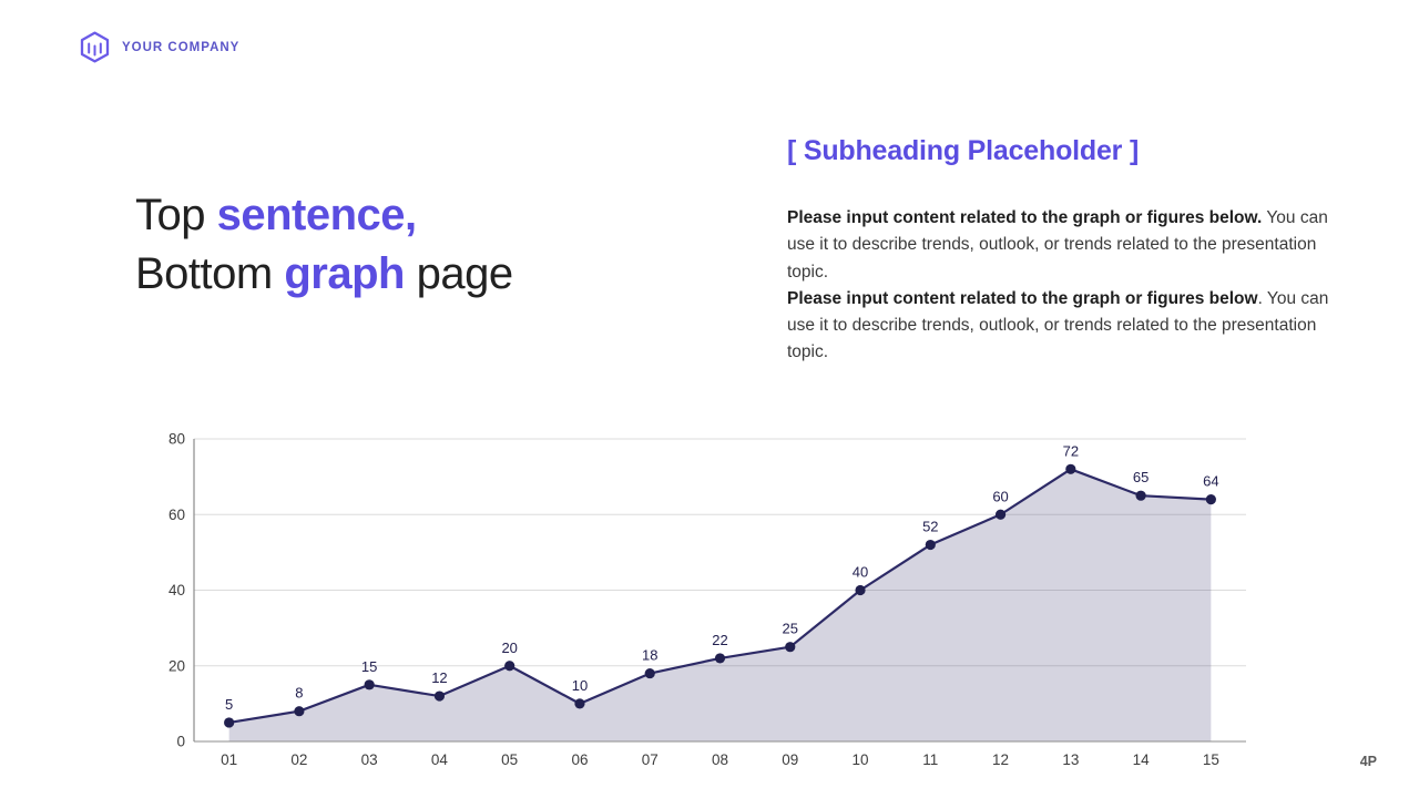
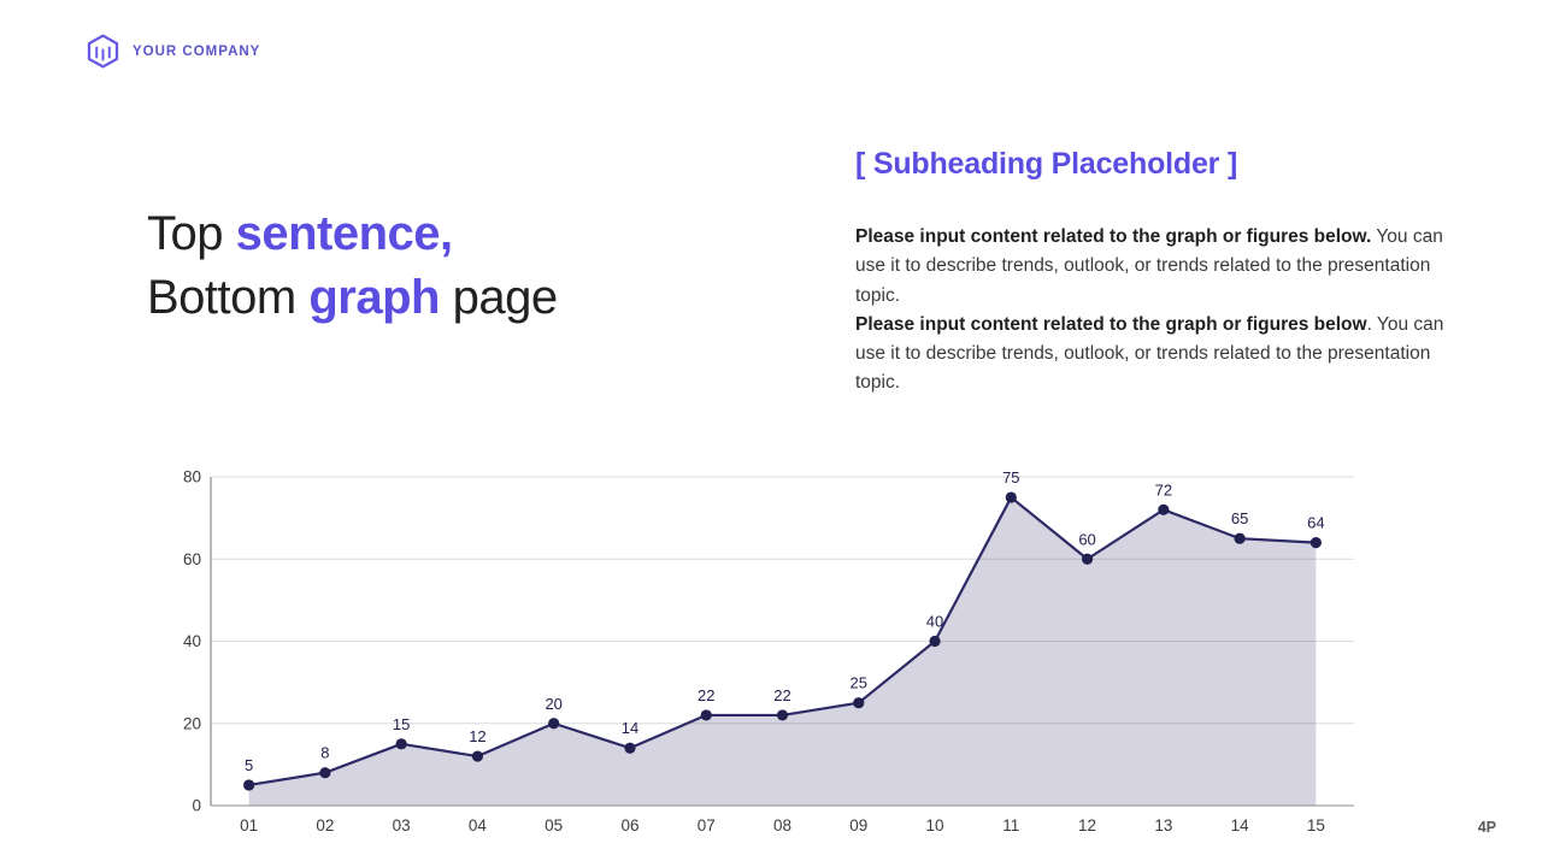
06: 10 -> 14
07: 18 -> 22
11: 52 -> 75
